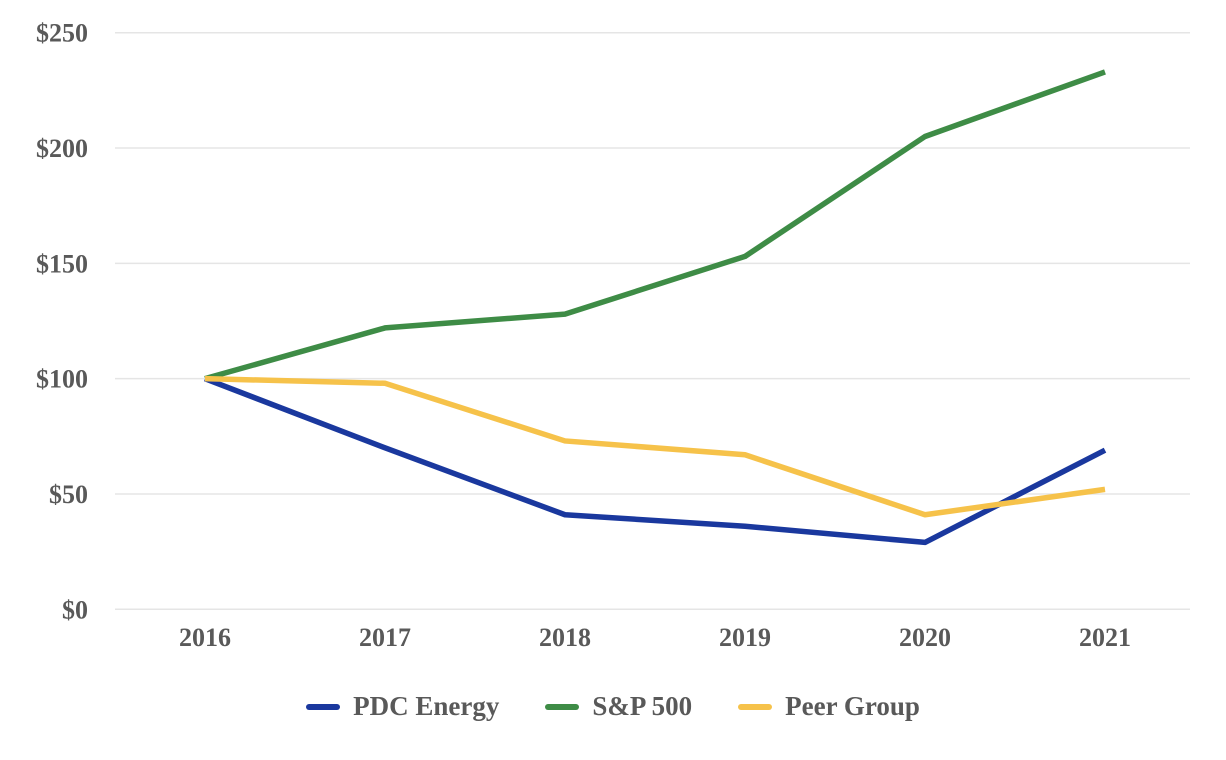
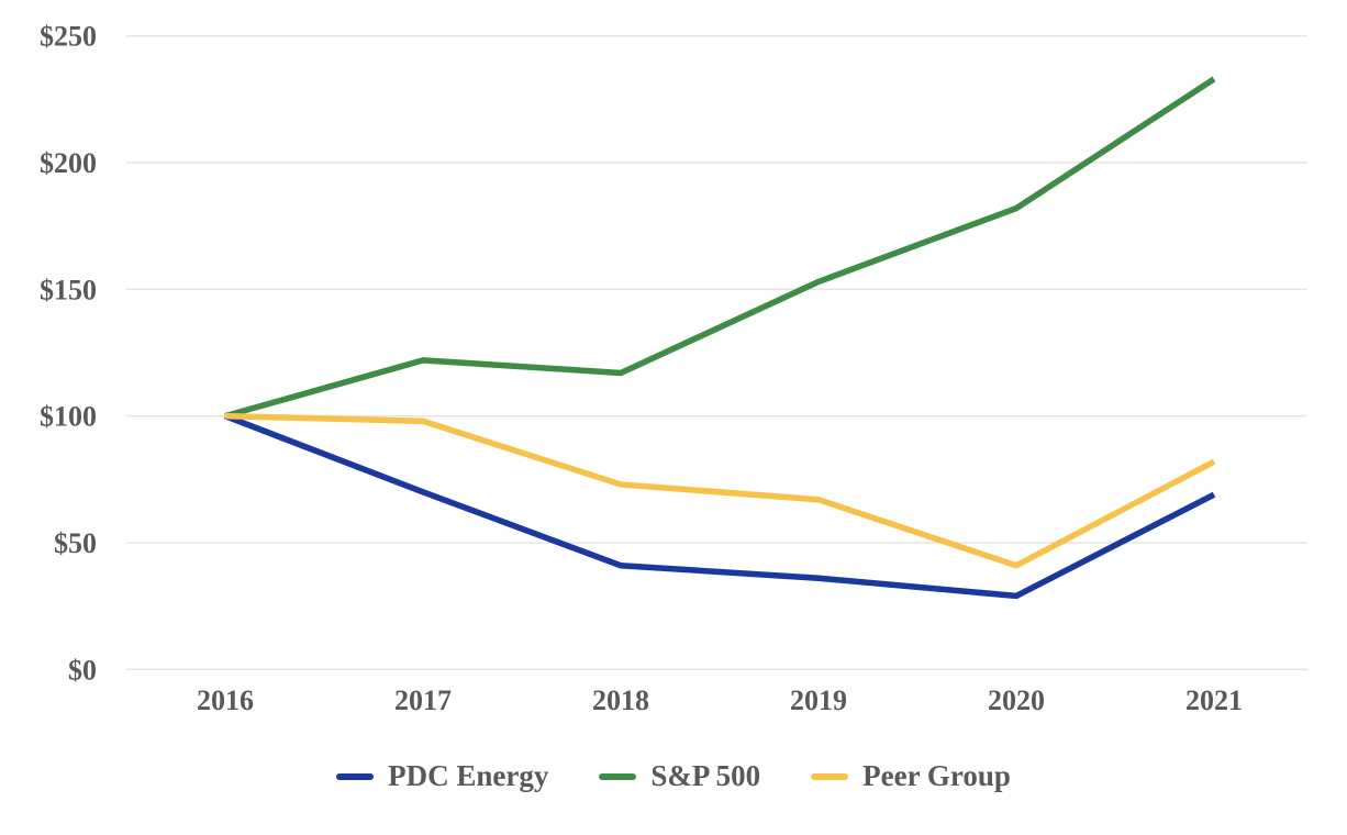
S&P 500/2018: $128 -> $117
S&P 500/2020: $205 -> $182
Peer Group/2021: $52 -> $82
